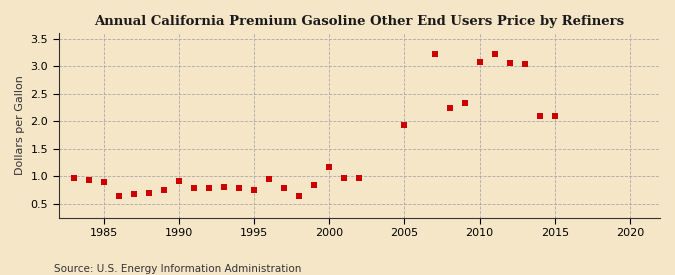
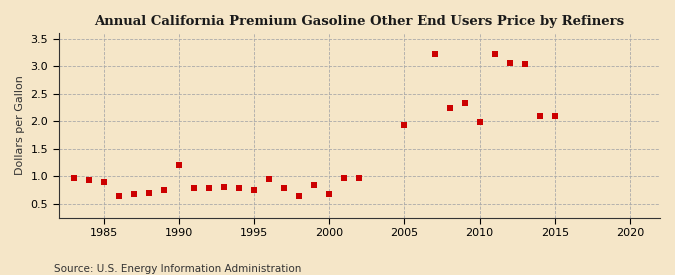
1990: 0.92 -> 1.20
2000: 1.17 -> 0.68
2010: 3.07 -> 1.98
